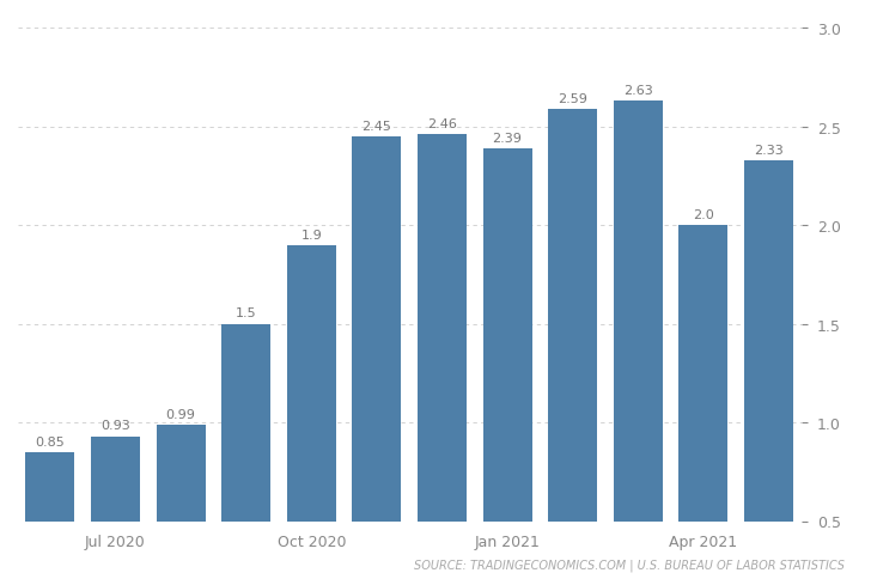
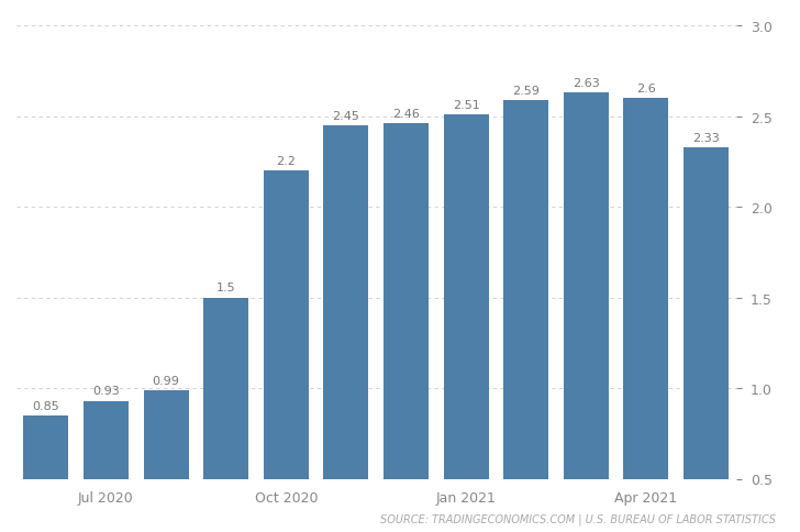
Oct 2020: 1.9 -> 2.2
Jan 2021: 2.39 -> 2.51
Apr 2021: 2.0 -> 2.6
